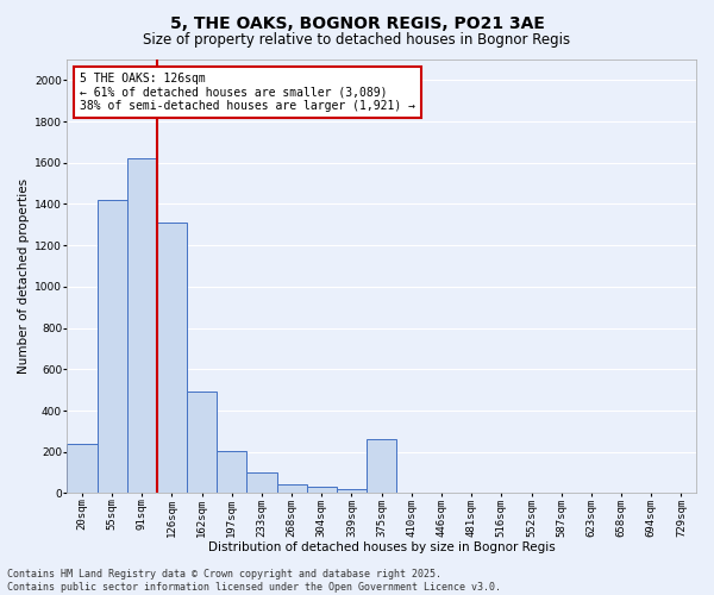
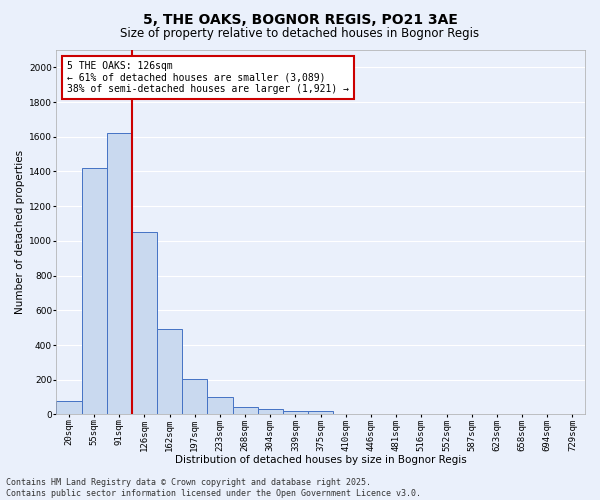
20sqm: 240 -> 80
126sqm: 1310 -> 1050
375sqm: 260 -> 20
